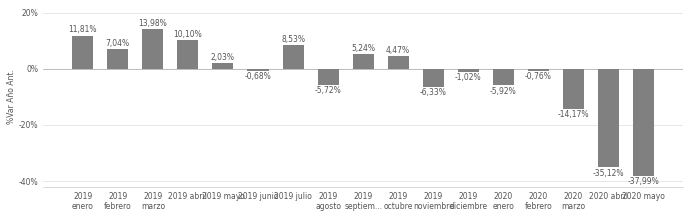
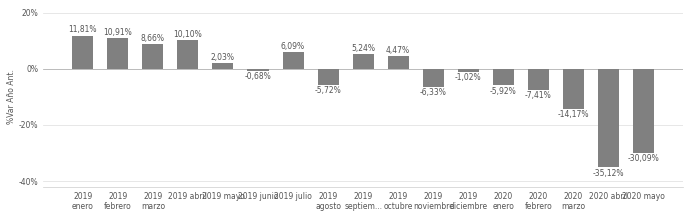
2019 febrero: 7,04% -> 10,91%
2019 marzo: 13,98% -> 8,66%
2019 julio: 8,53% -> 6,09%
2020 febrero: -0,76% -> -7,41%
2020 mayo: -37,99% -> -30,09%
